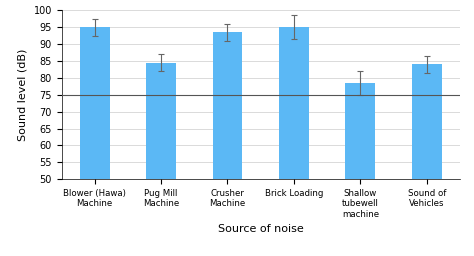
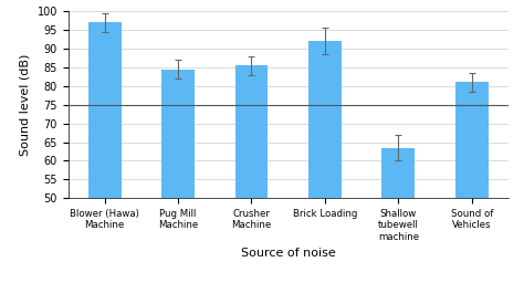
Blower (Hawa) Machine: 95.0 -> 97.0
Crusher Machine: 93.5 -> 85.5
Brick Loading: 95.0 -> 92.0
Shallow tubewell machine: 78.5 -> 63.5
Sound of Vehicles: 84.0 -> 81.0
